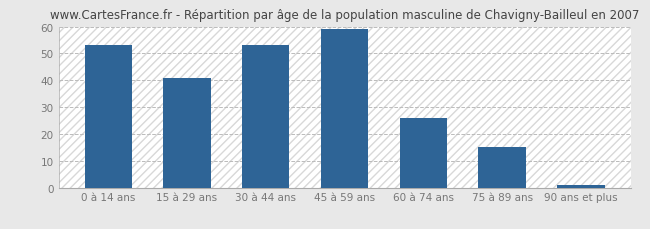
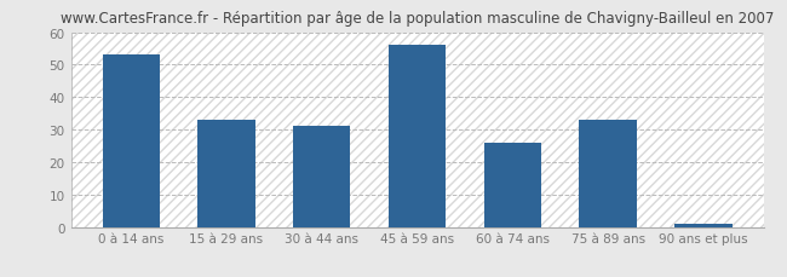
15 à 29 ans: 41 -> 33
30 à 44 ans: 53 -> 31
45 à 59 ans: 59 -> 56
75 à 89 ans: 15 -> 33
